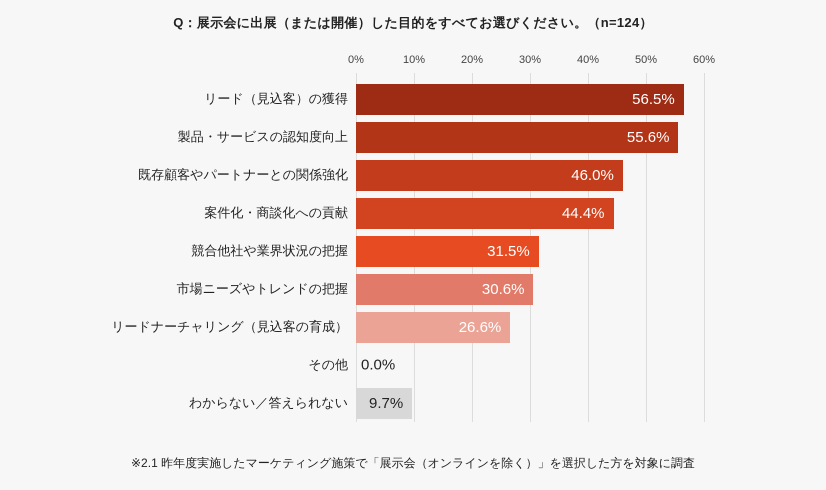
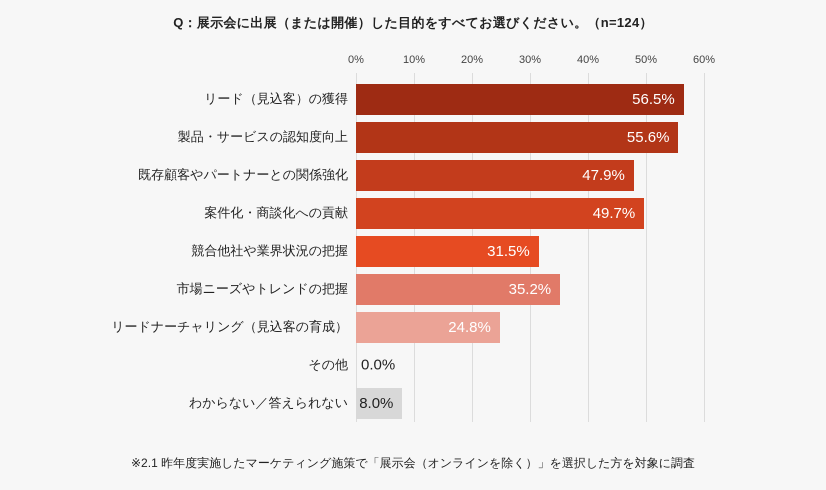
既存顧客やパートナーとの関係強化: 46.0% -> 47.9%
案件化・商談化への貢献: 44.4% -> 49.7%
市場ニーズやトレンドの把握: 30.6% -> 35.2%
リードナーチャリング（見込客の育成）: 26.6% -> 24.8%
わからない／答えられない: 9.7% -> 8.0%
